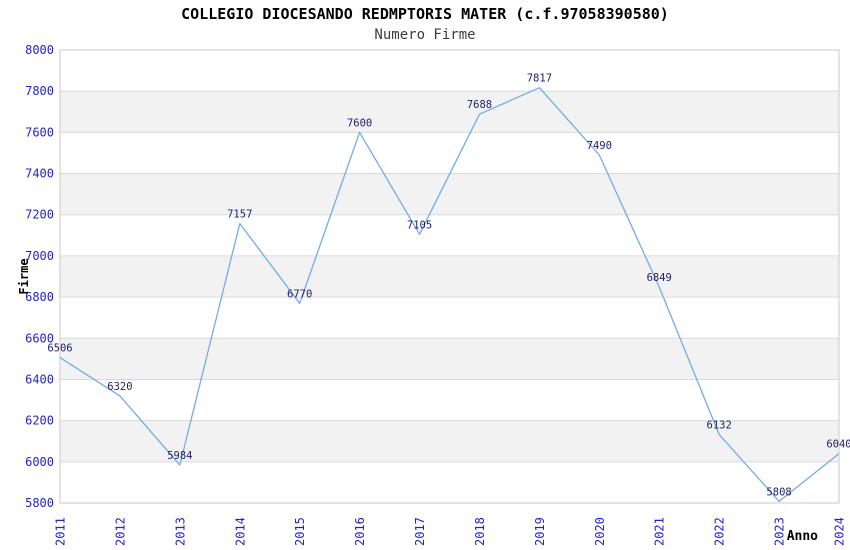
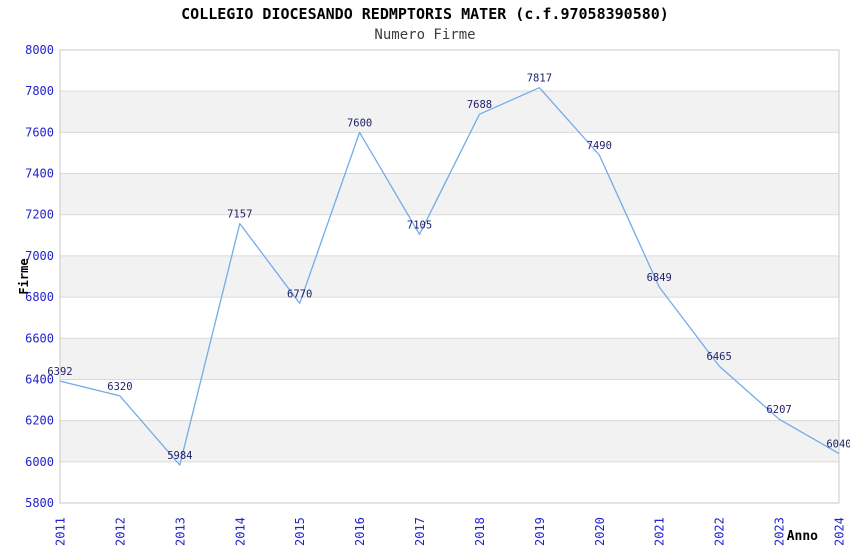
2011: 6506 -> 6392
2022: 6132 -> 6465
2023: 5808 -> 6207
